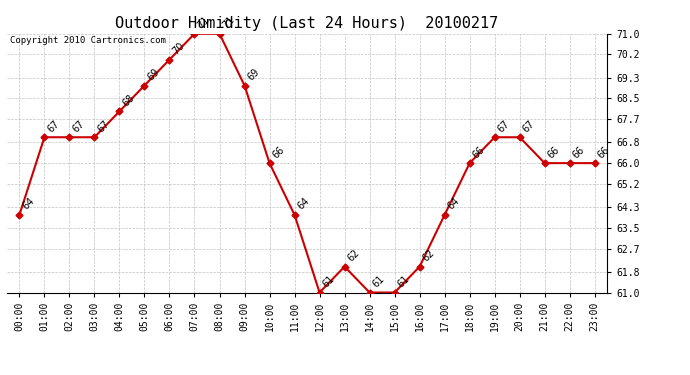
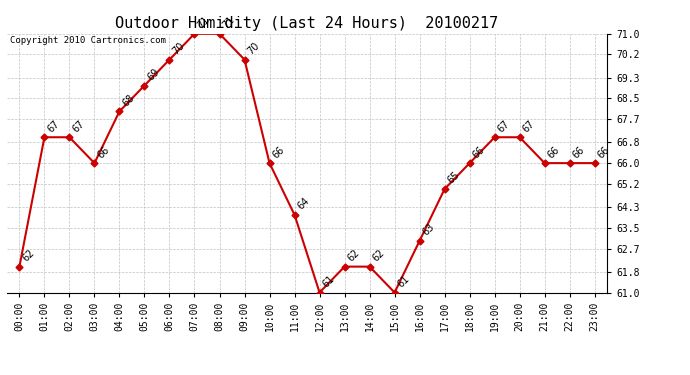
00:00: 64 -> 62
03:00: 67 -> 66
09:00: 69 -> 70
14:00: 61 -> 62
16:00: 62 -> 63
17:00: 64 -> 65
